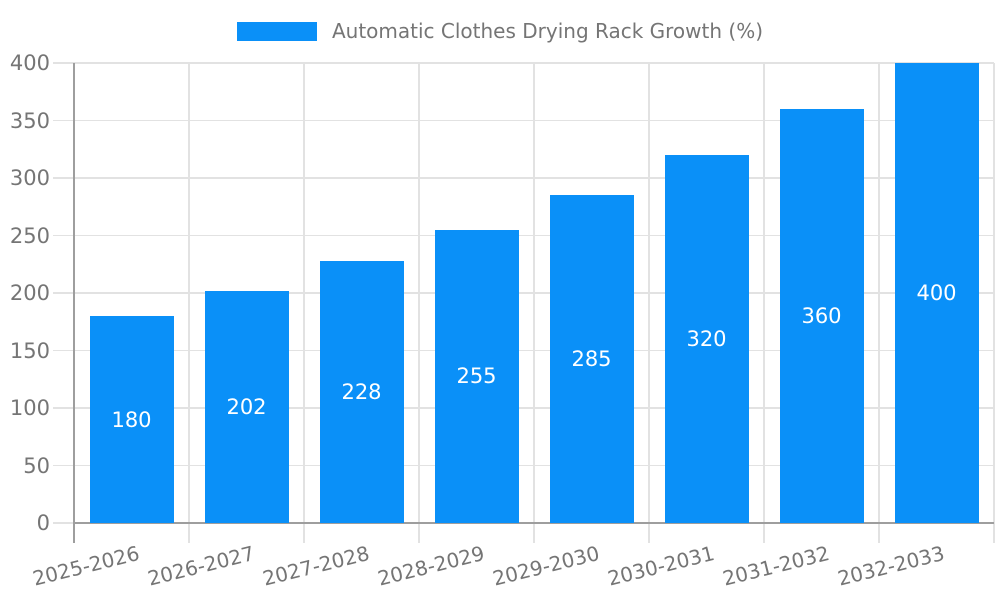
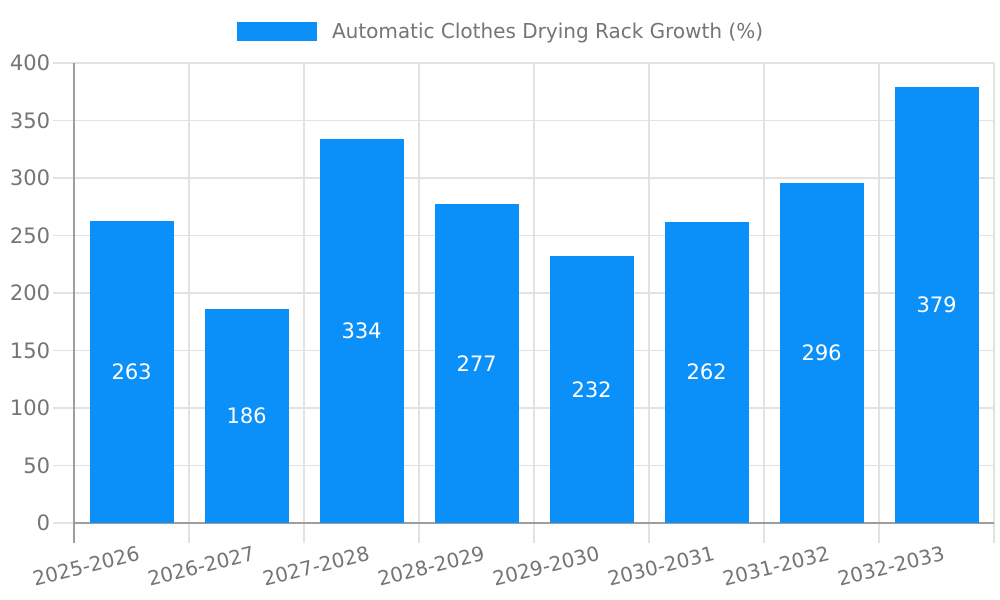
2025-2026: 180 -> 263
2026-2027: 202 -> 186
2027-2028: 228 -> 334
2028-2029: 255 -> 277
2029-2030: 285 -> 232
2030-2031: 320 -> 262
2031-2032: 360 -> 296
2032-2033: 400 -> 379
